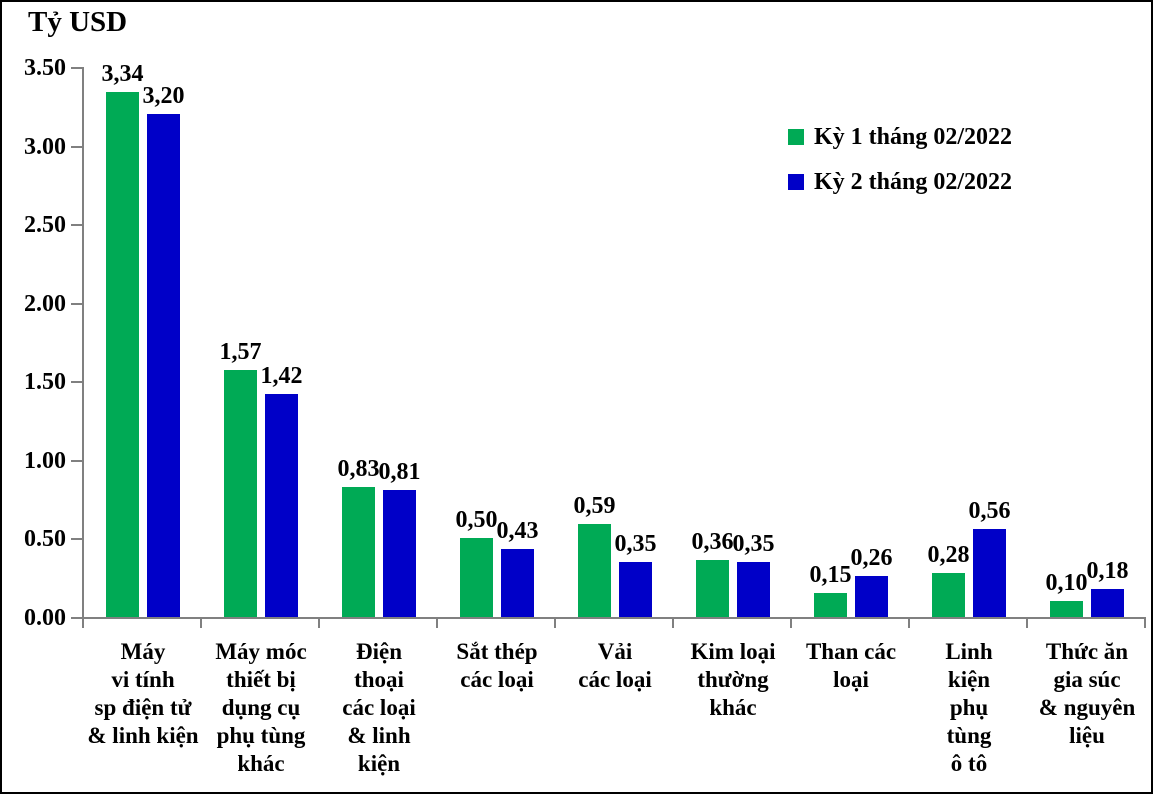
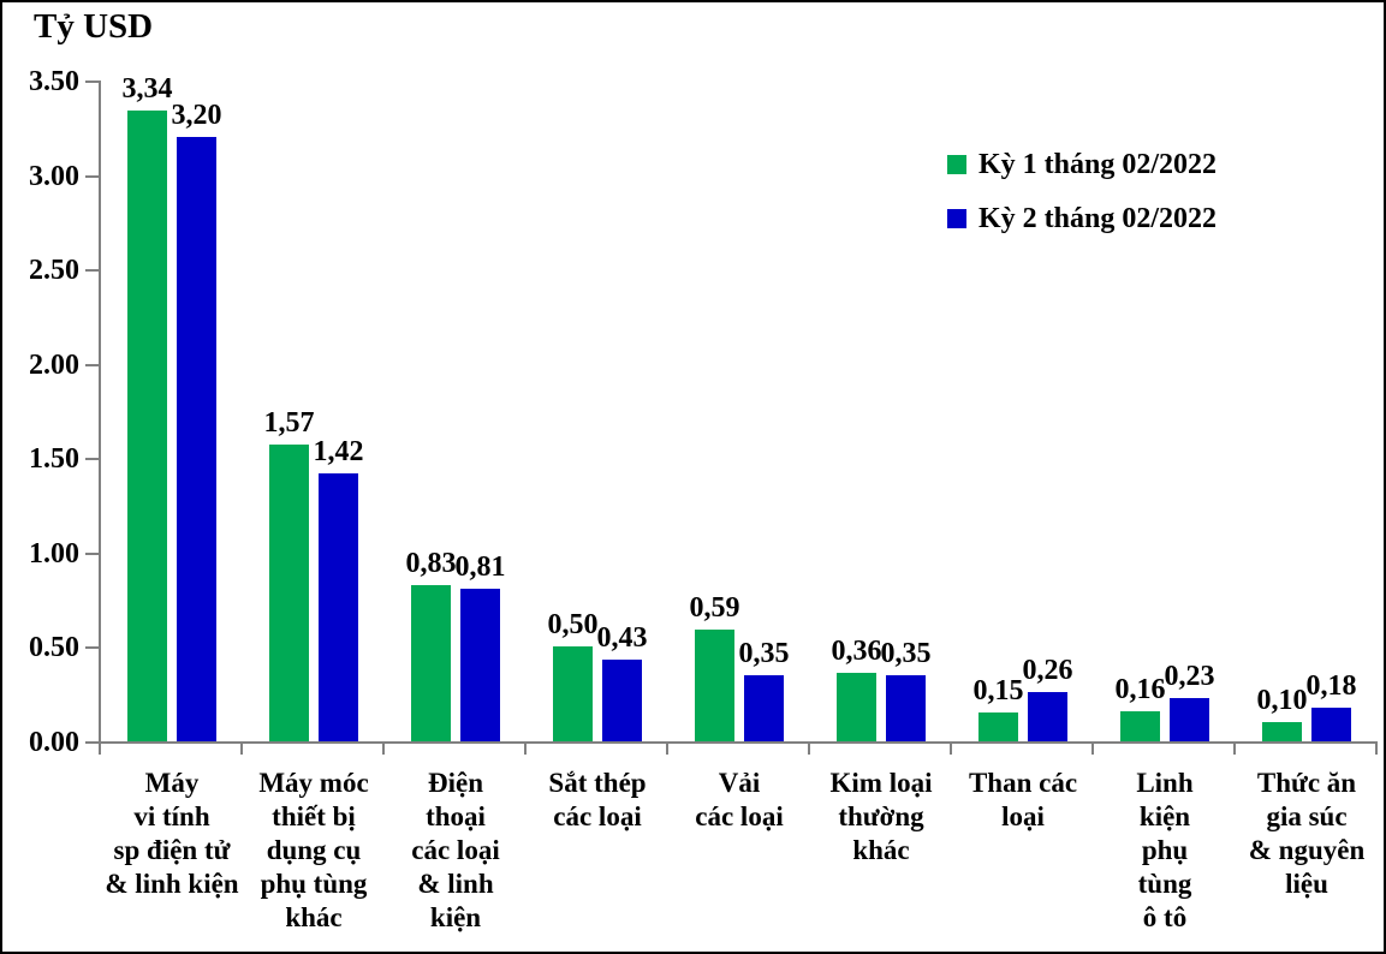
Kỳ 1 tháng 02/2022/Linh kiện phụ tùng ô tô: 0,28 -> 0,16
Kỳ 2 tháng 02/2022/Linh kiện phụ tùng ô tô: 0,56 -> 0,23
